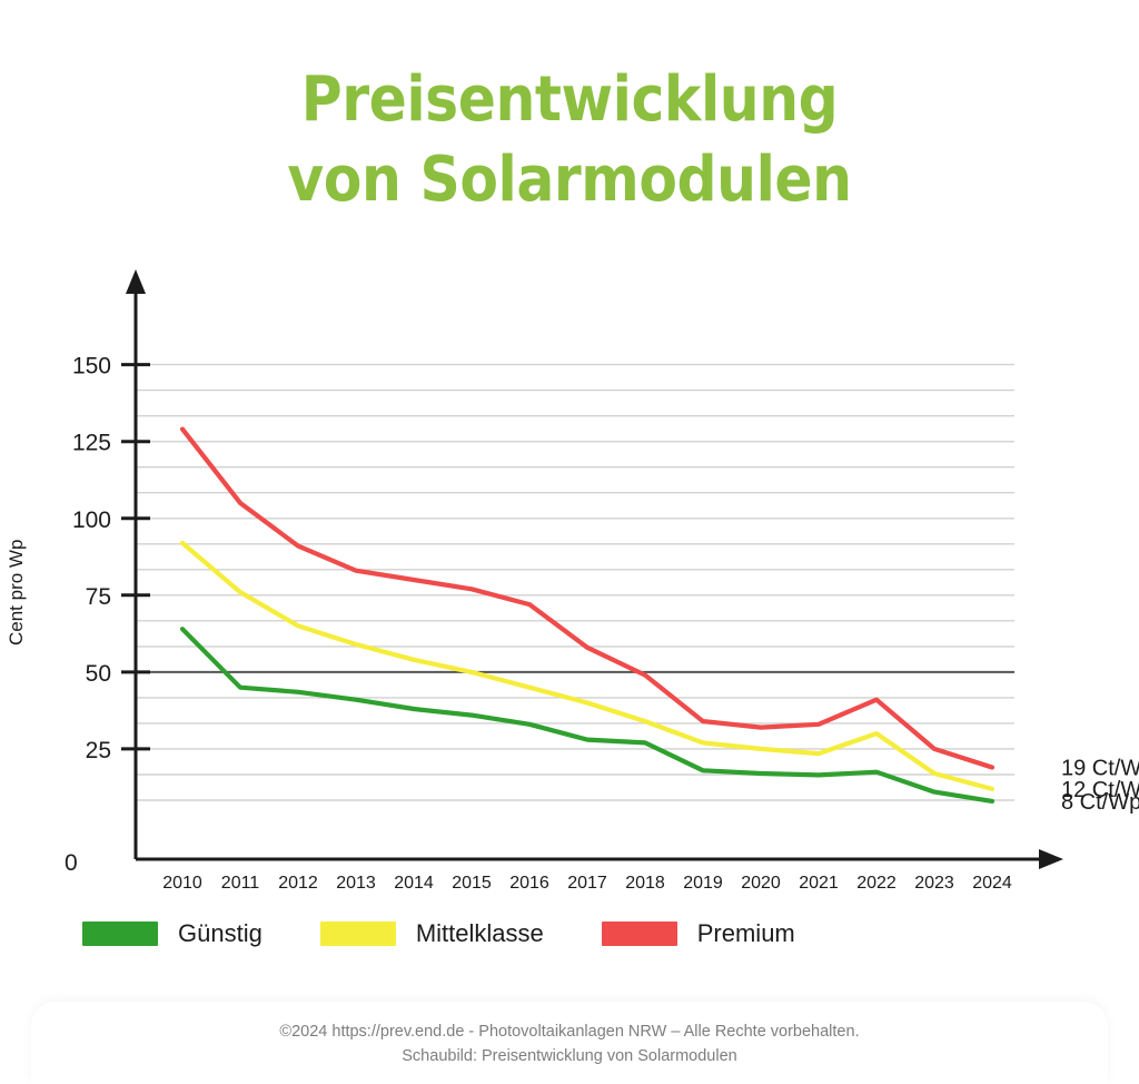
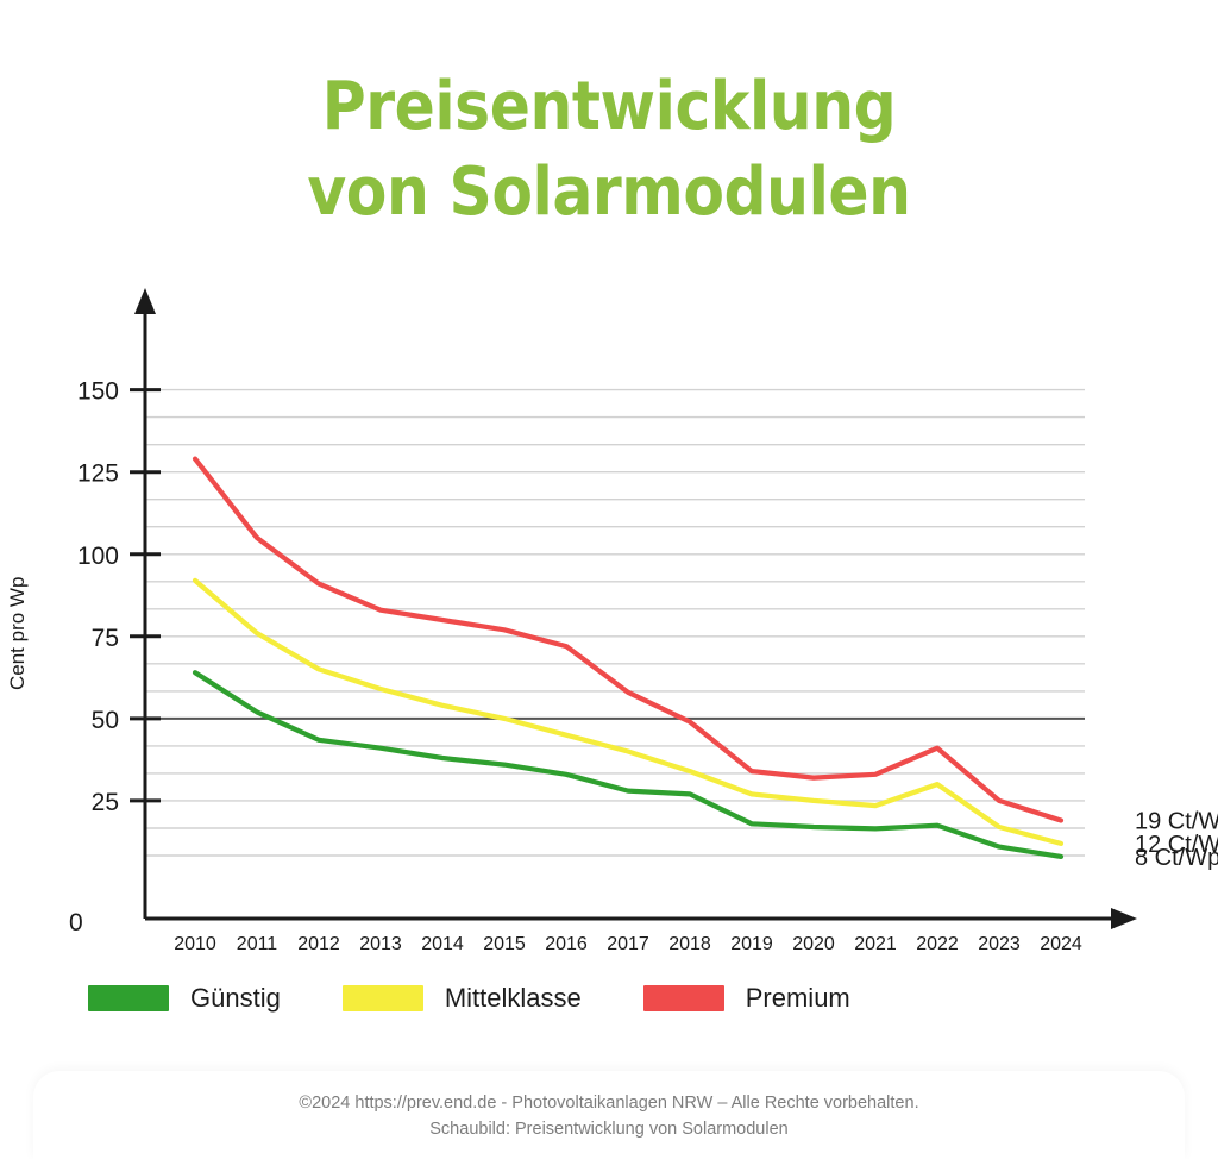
Günstig/2011: 45 -> 52
